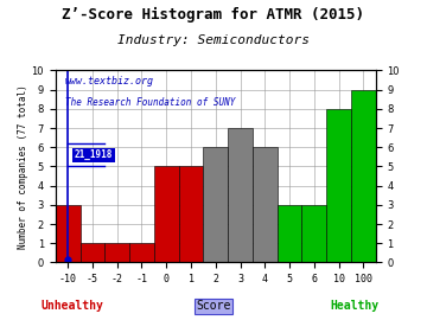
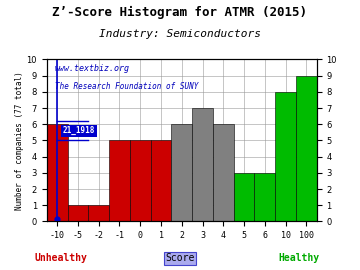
-10: 3 -> 6
-1: 1 -> 5
